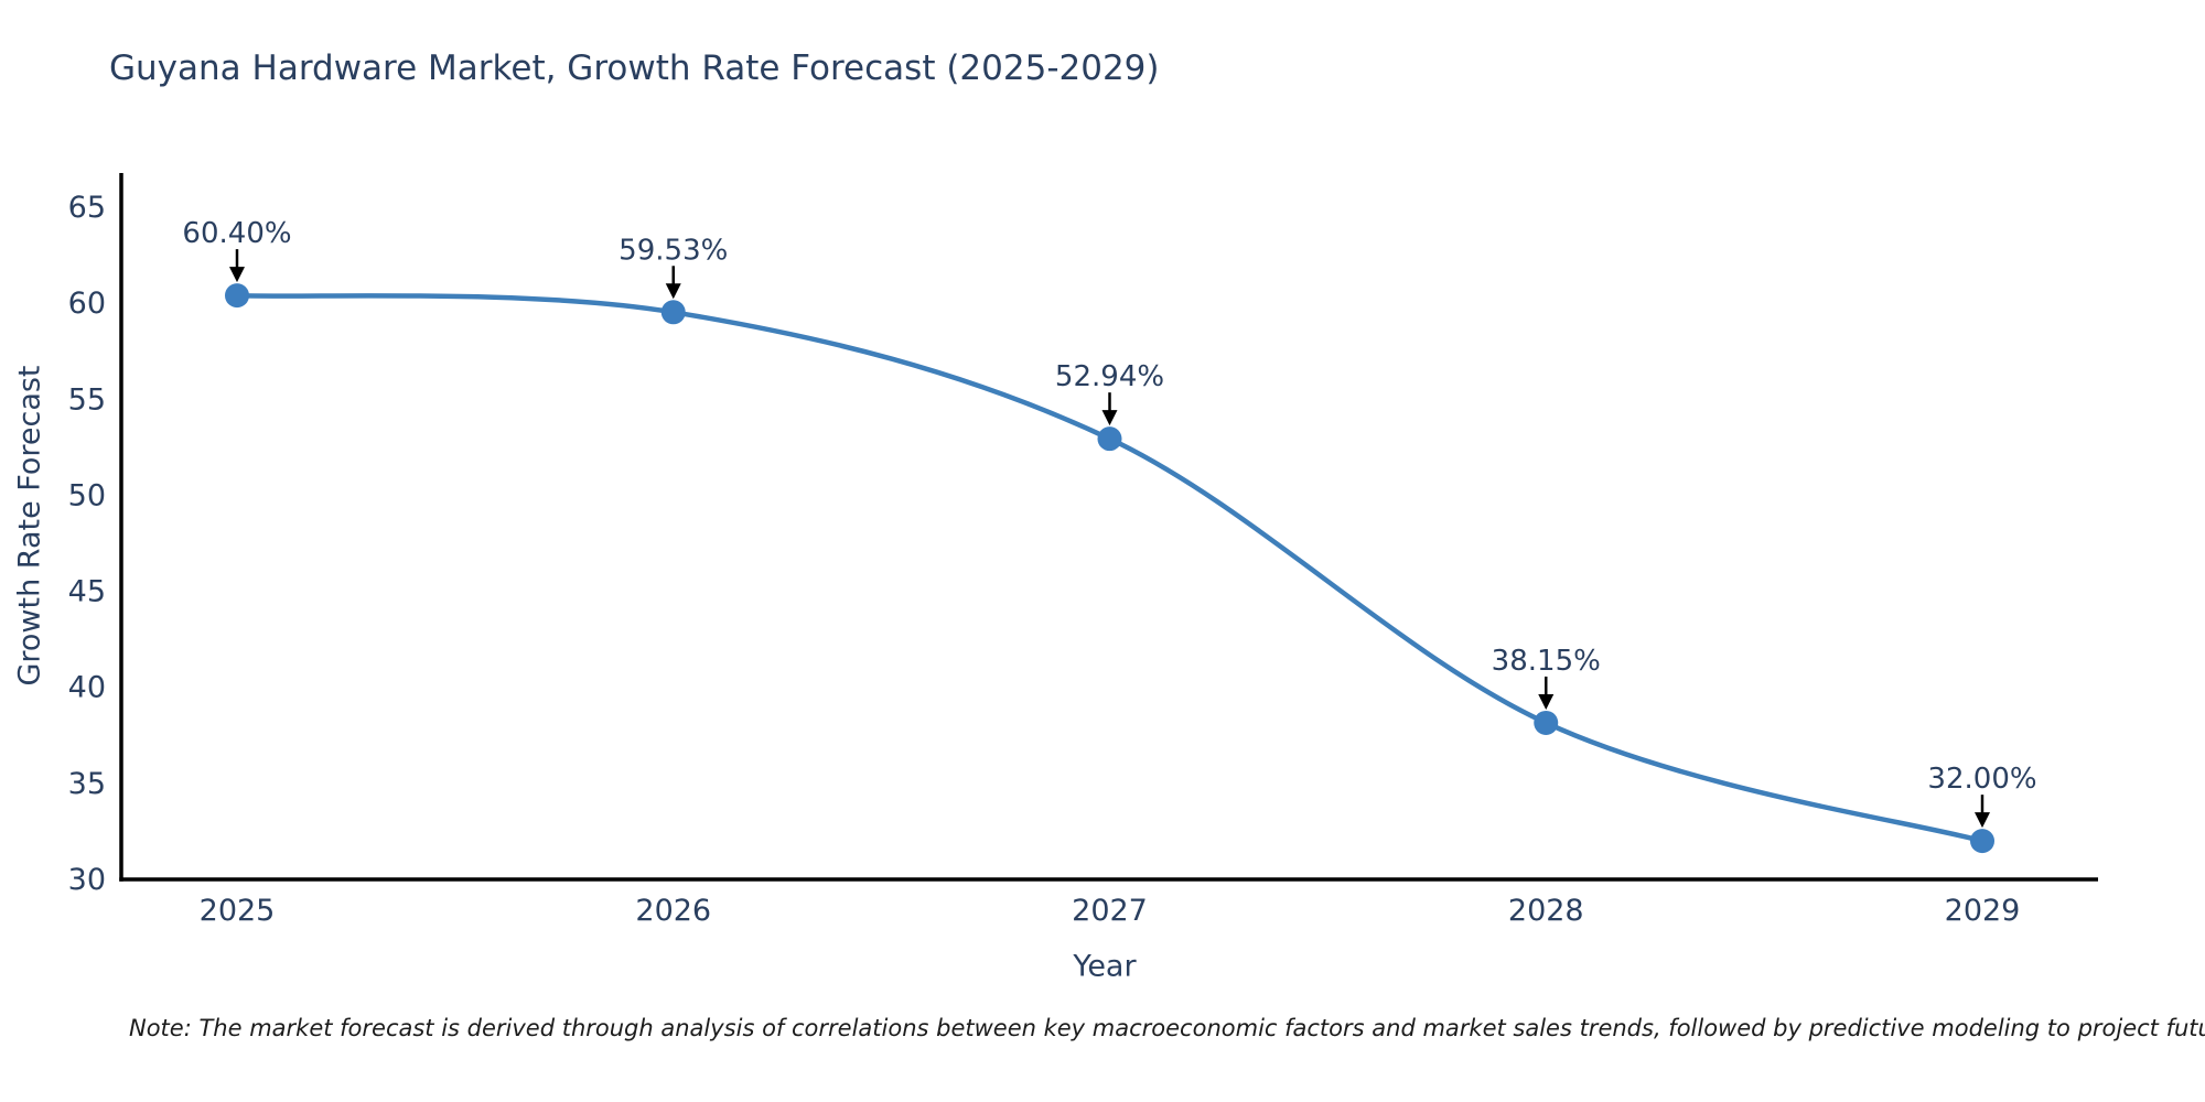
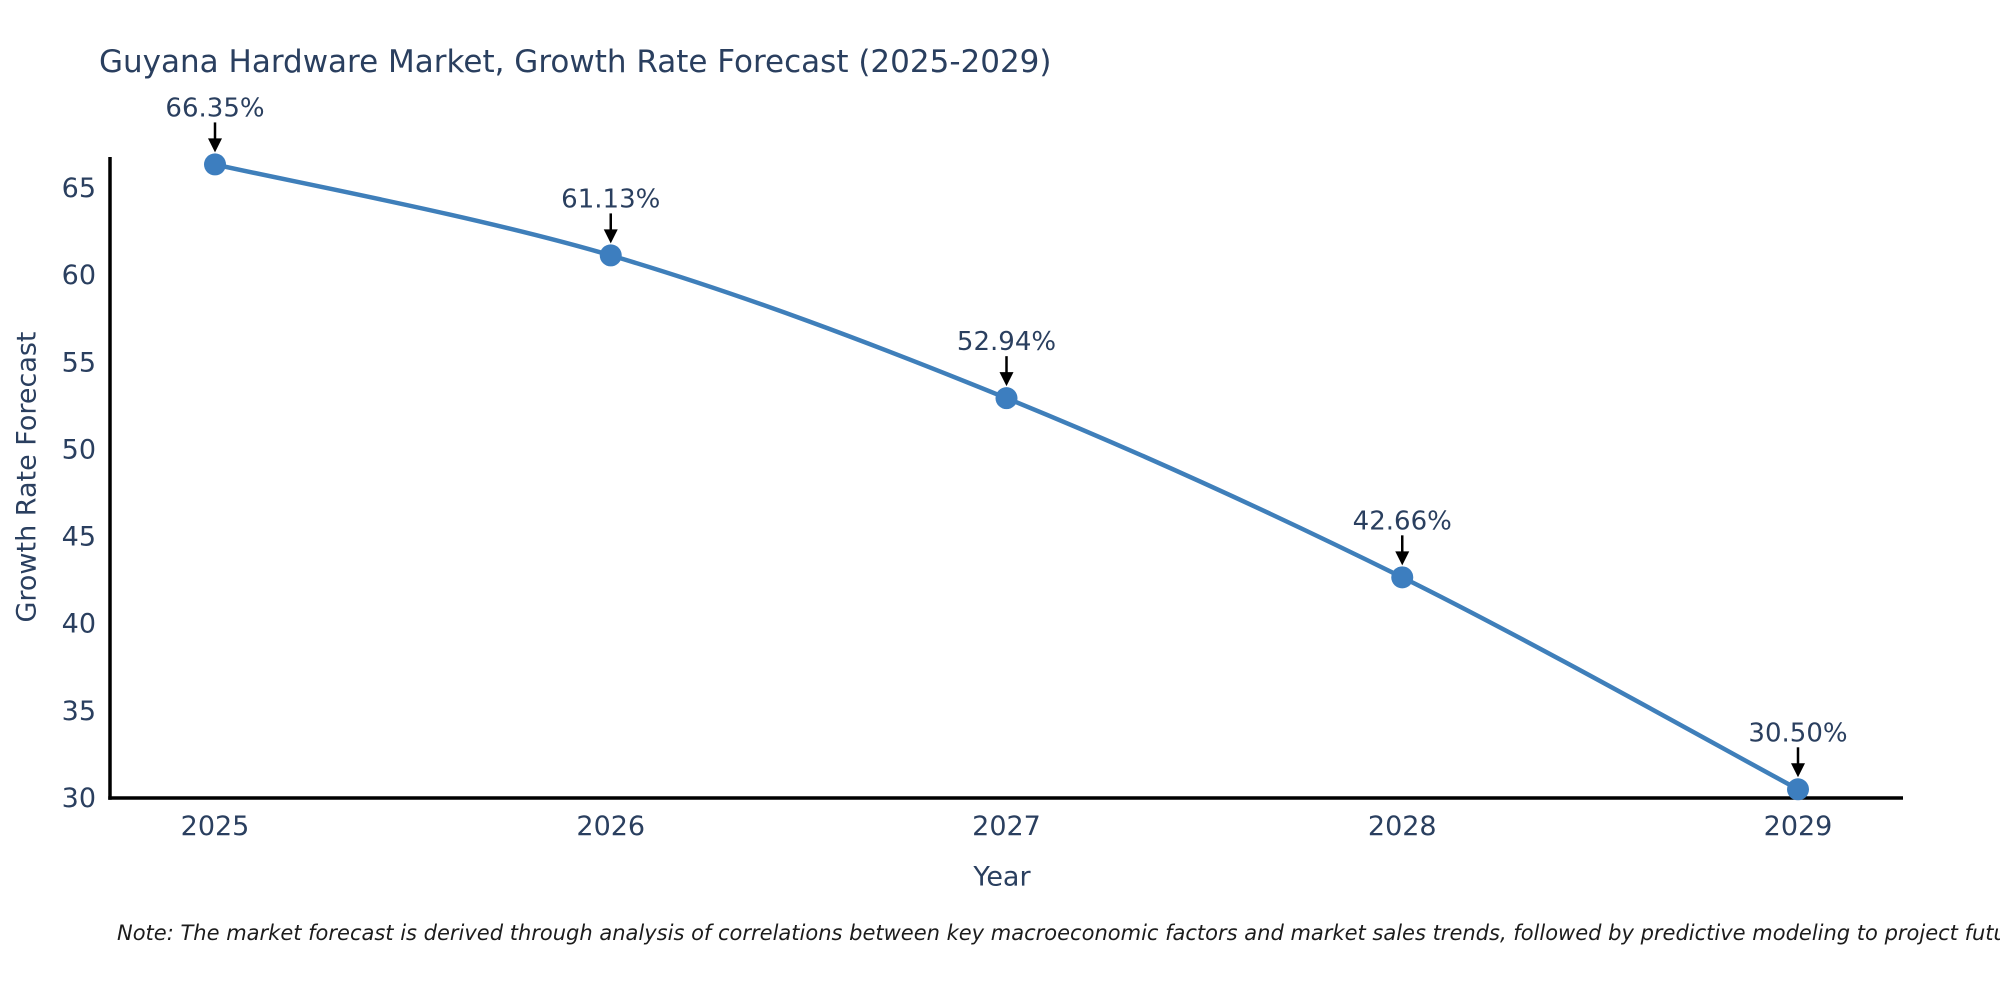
2025: 60.40% -> 66.35%
2026: 59.53% -> 61.13%
2028: 38.15% -> 42.66%
2029: 32.00% -> 30.50%
